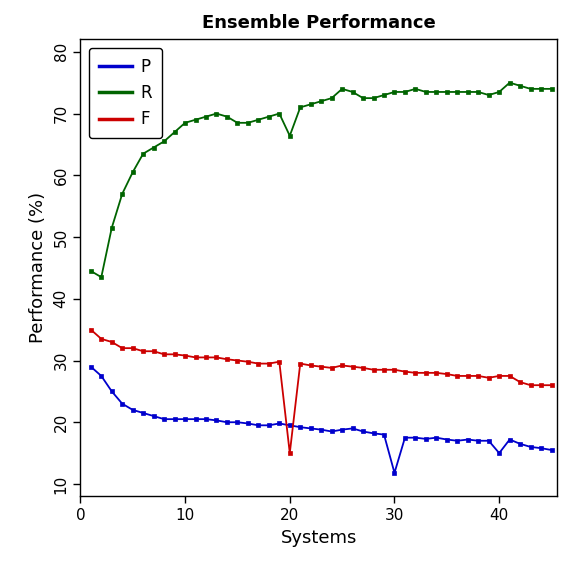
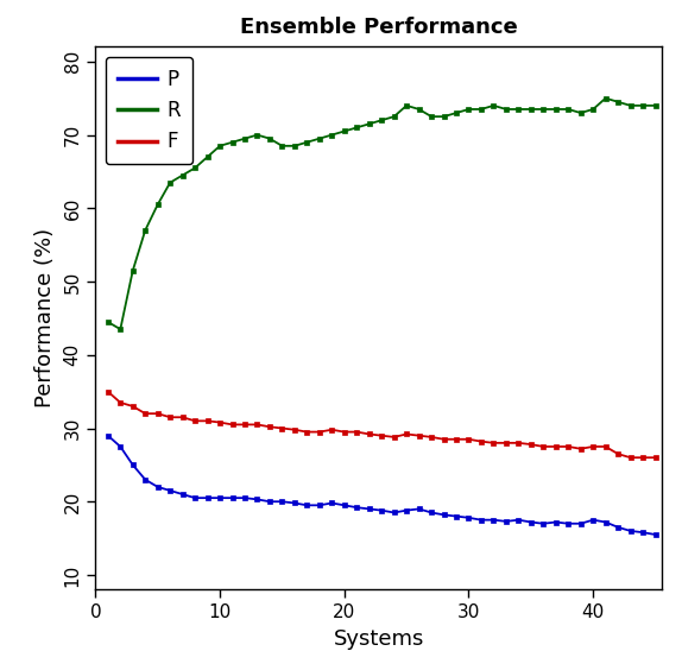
R/20: 66.4 -> 70.5
F/20: 15.0 -> 29.5
P/30: 11.8 -> 17.8
P/40: 15.0 -> 17.5
